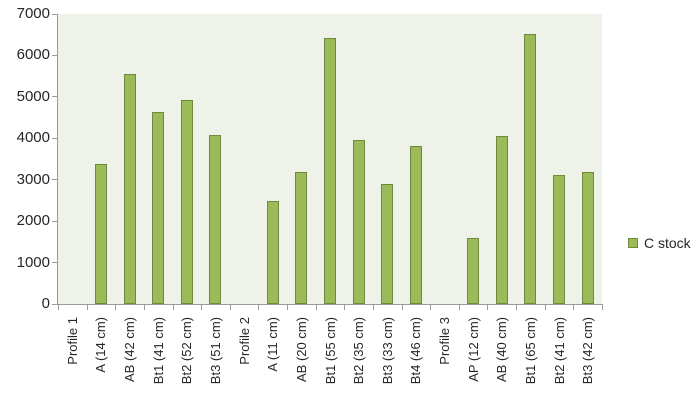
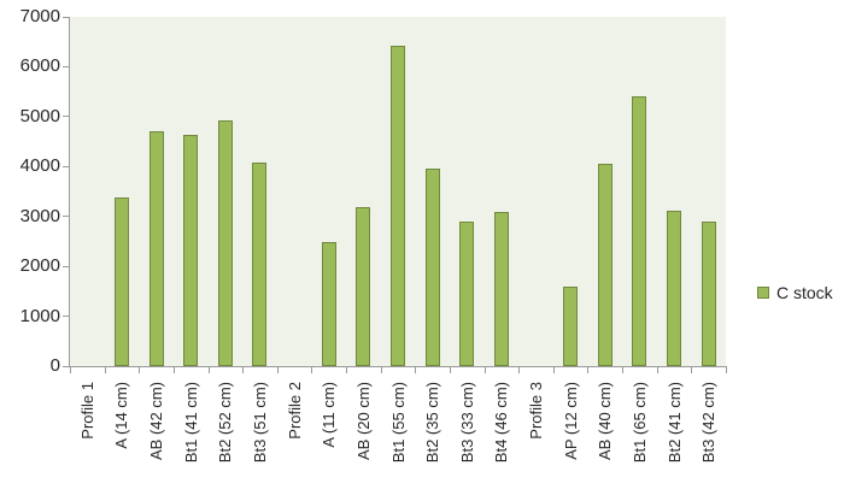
AB (42 cm): 5600 -> 4700
Bt4 (46 cm): 3800 -> 3100
Bt1 (65 cm): 6500 -> 5400
Bt3 (42 cm): 3200 -> 2900
